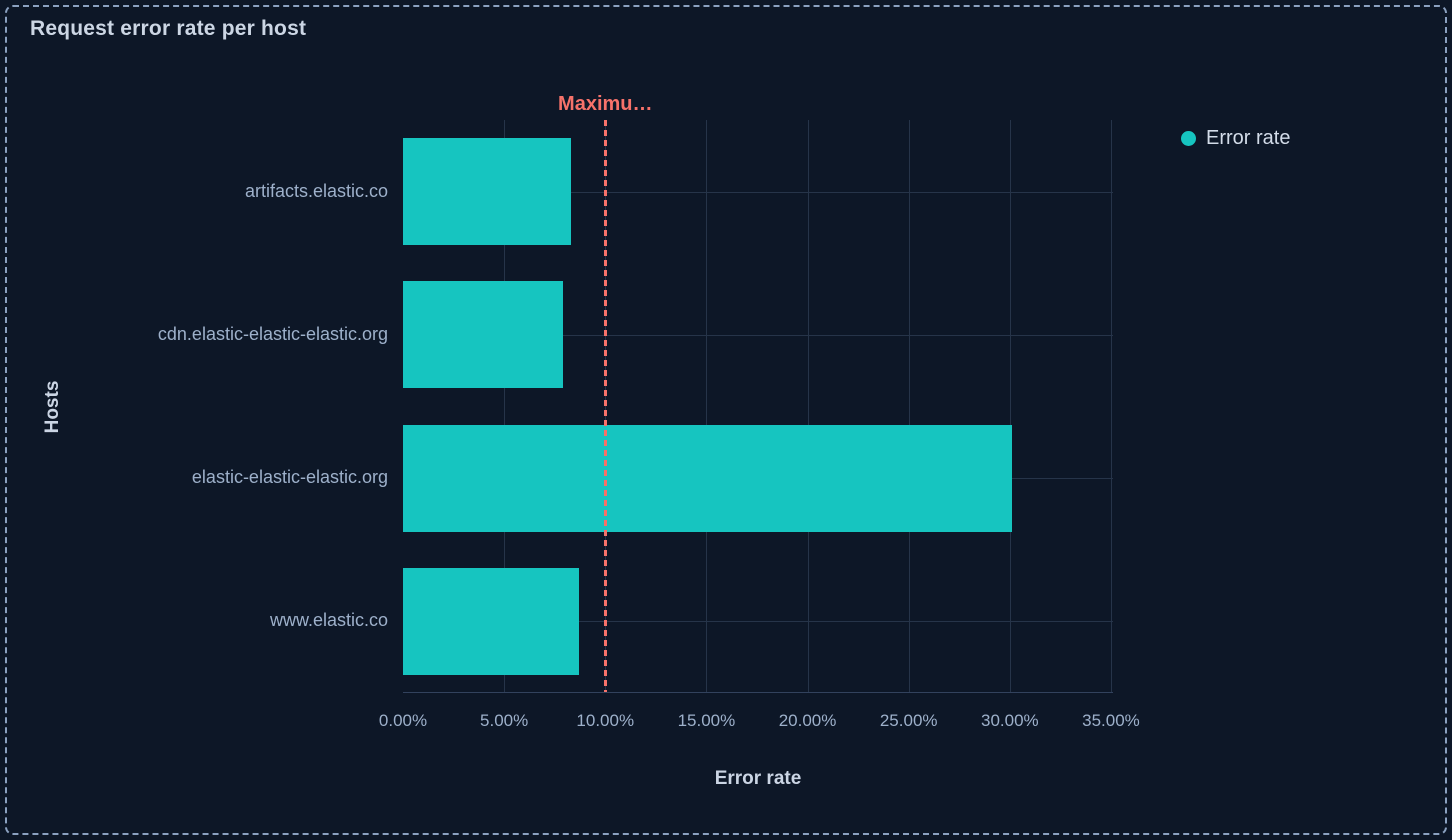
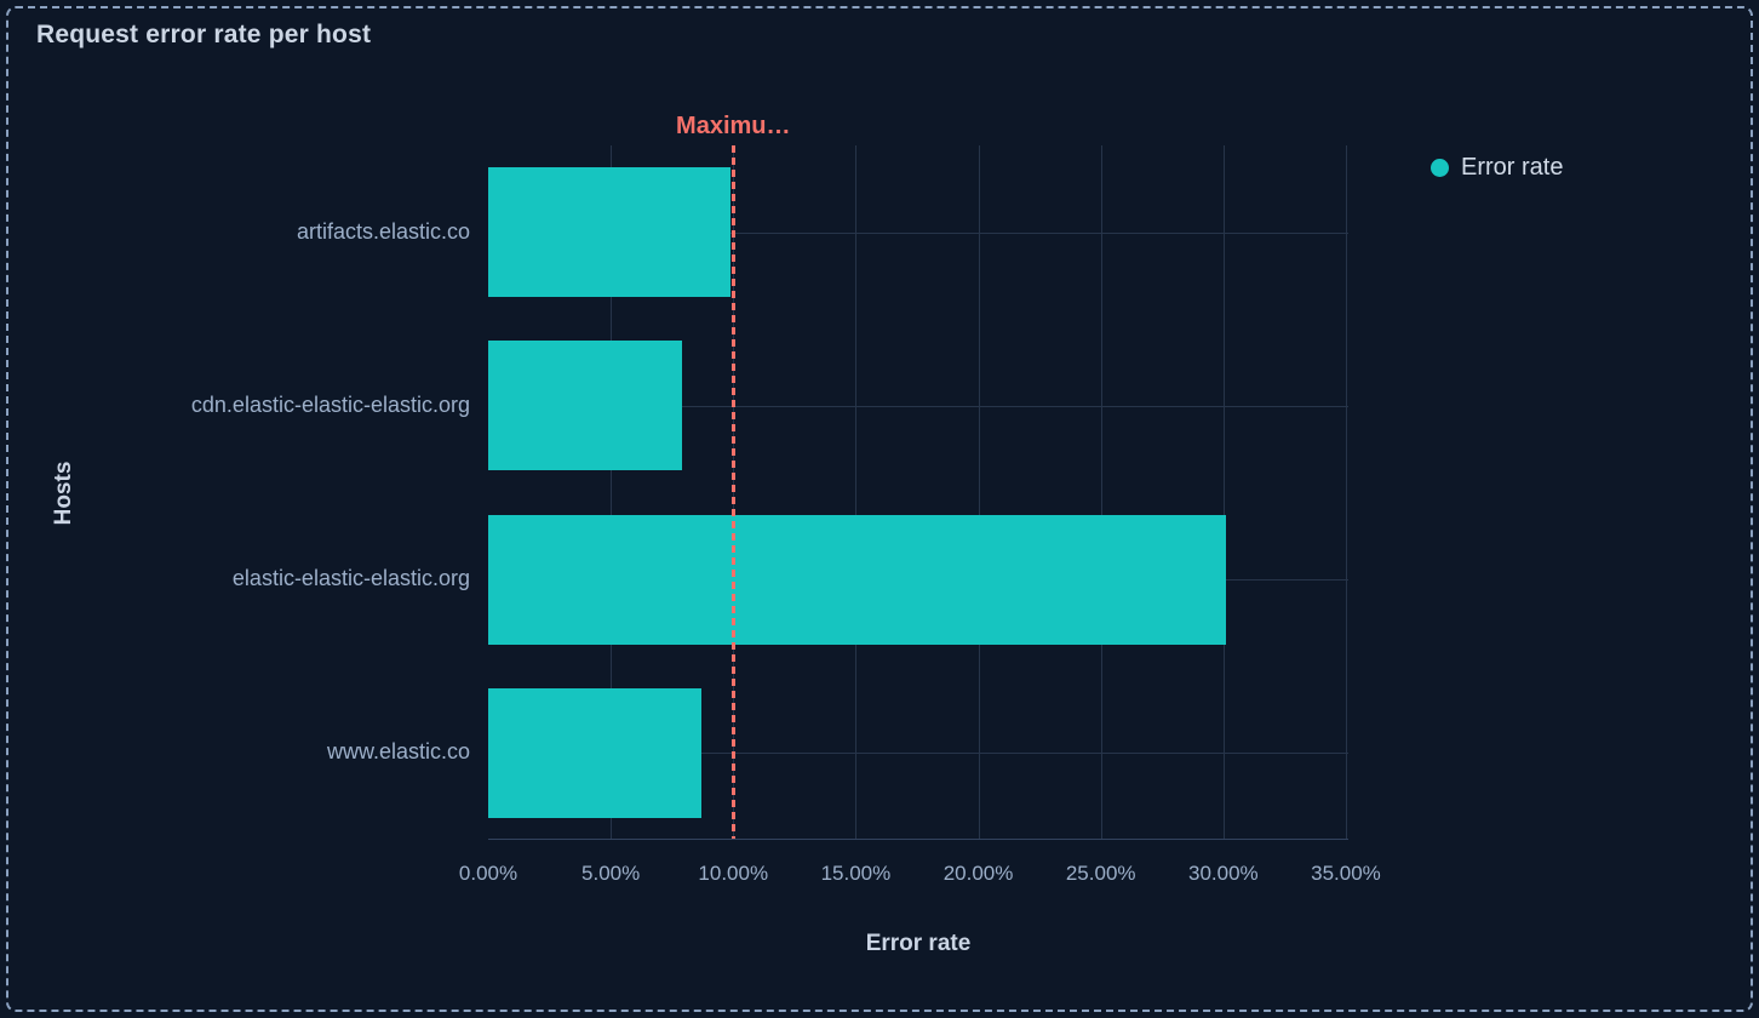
artifacts.elastic.co: 8.3% -> 9.9%
